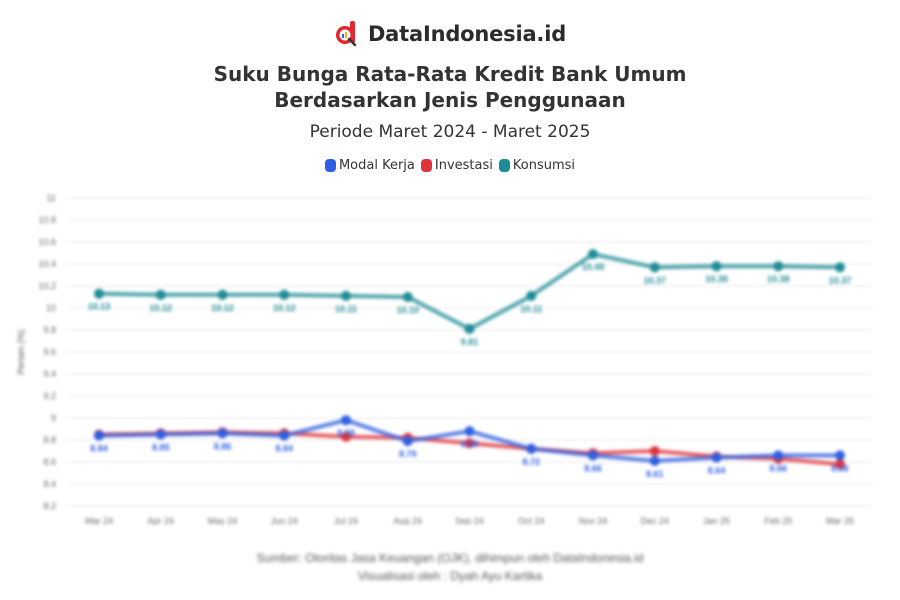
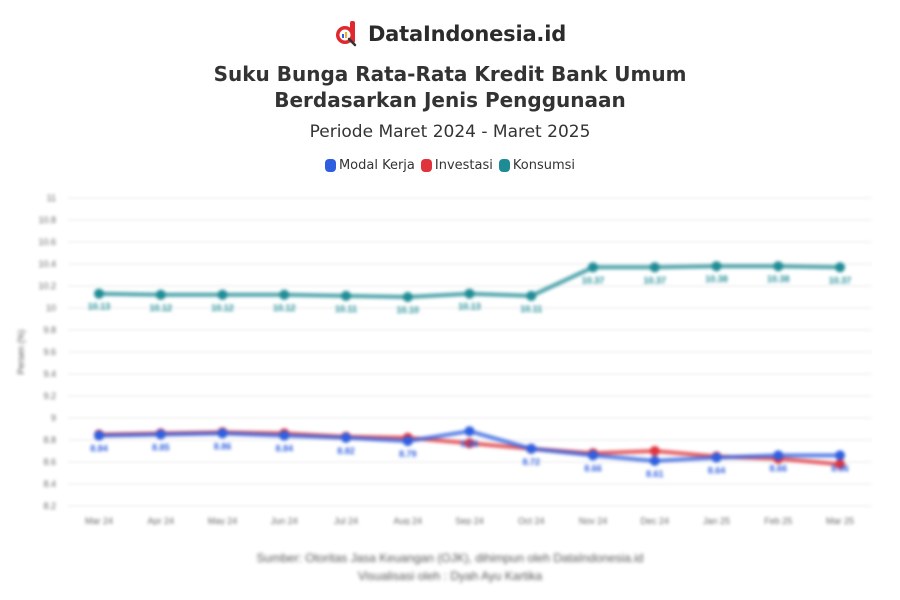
Modal Kerja/Jul 24: 8.98 -> 8.82
Konsumsi/Sep 24: 9.81 -> 10.13
Konsumsi/Nov 24: 10.49 -> 10.37
